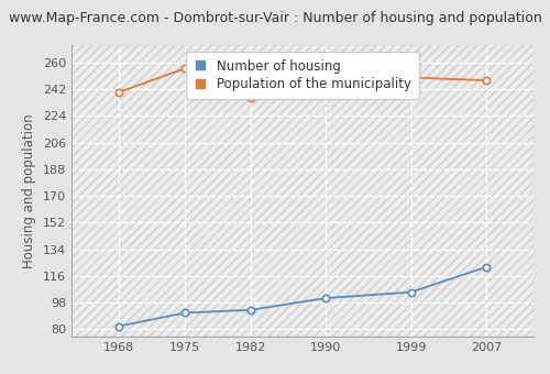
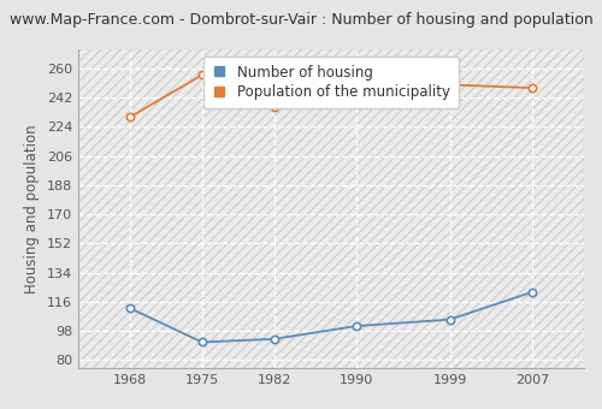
Number of housing/1968: 82 -> 112
Population of the municipality/1968: 240 -> 230
